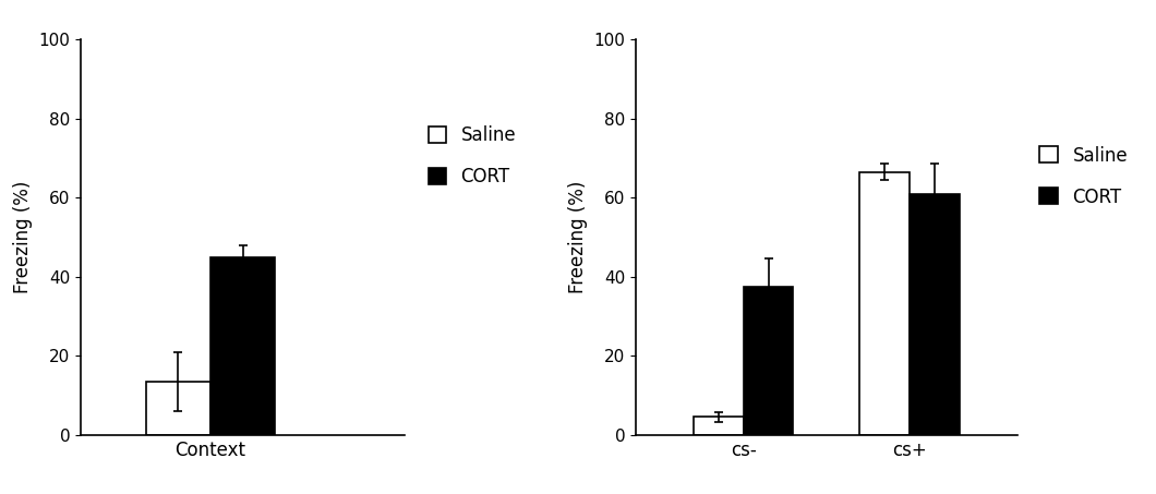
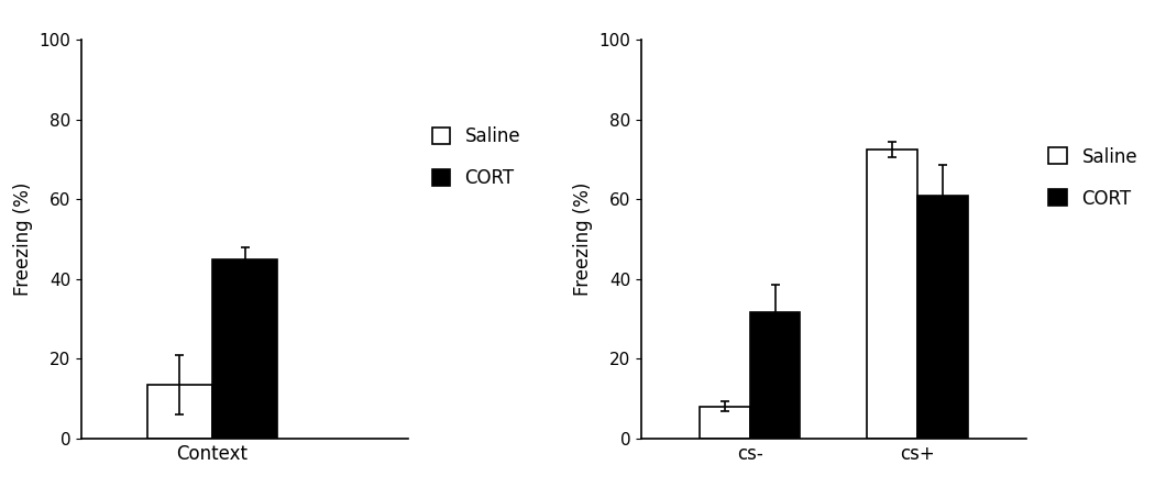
Saline/cs-: 4.5 -> 8.0
CORT/cs-: 37.5 -> 31.5
Saline/cs+: 66.5 -> 72.5
